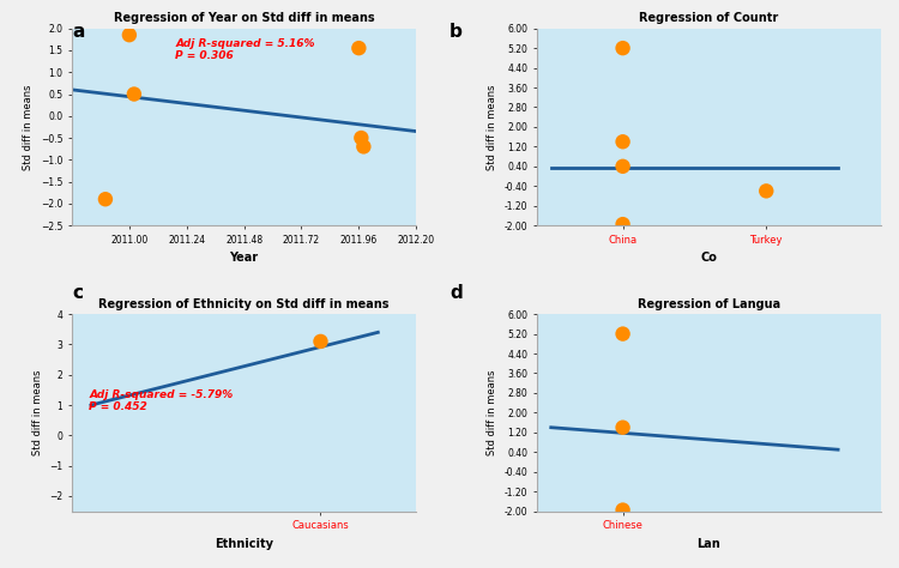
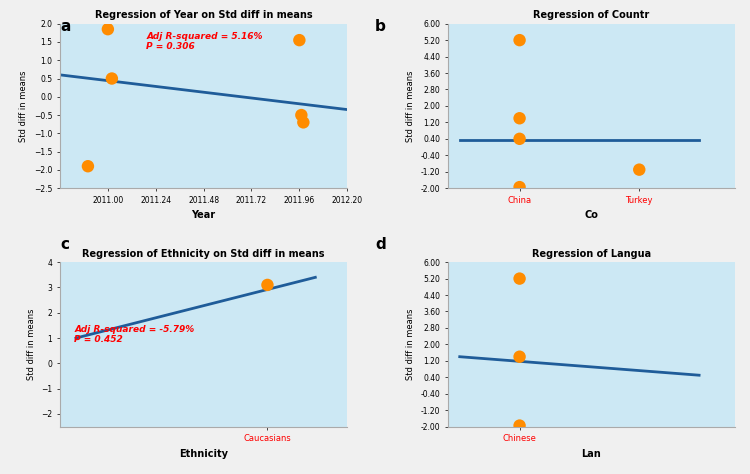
Regression of Countr/Turkey: -0.60 -> -1.10
